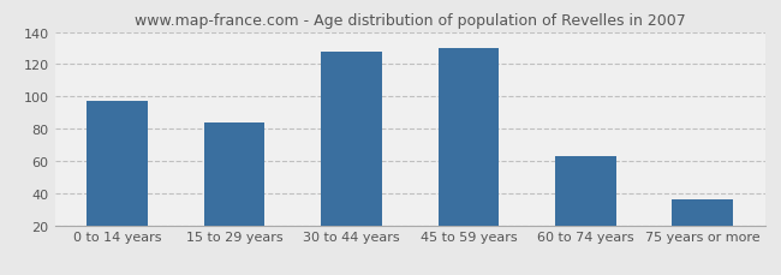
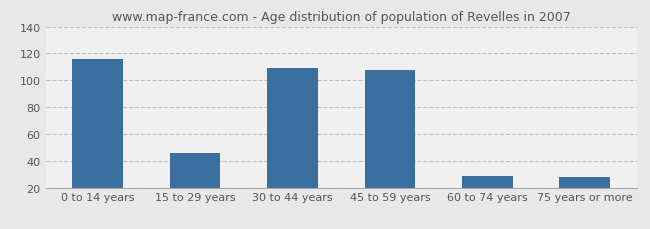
0 to 14 years: 97 -> 116
15 to 29 years: 84 -> 46
30 to 44 years: 128 -> 109
45 to 59 years: 130 -> 108
60 to 74 years: 63 -> 29
75 years or more: 36 -> 28
